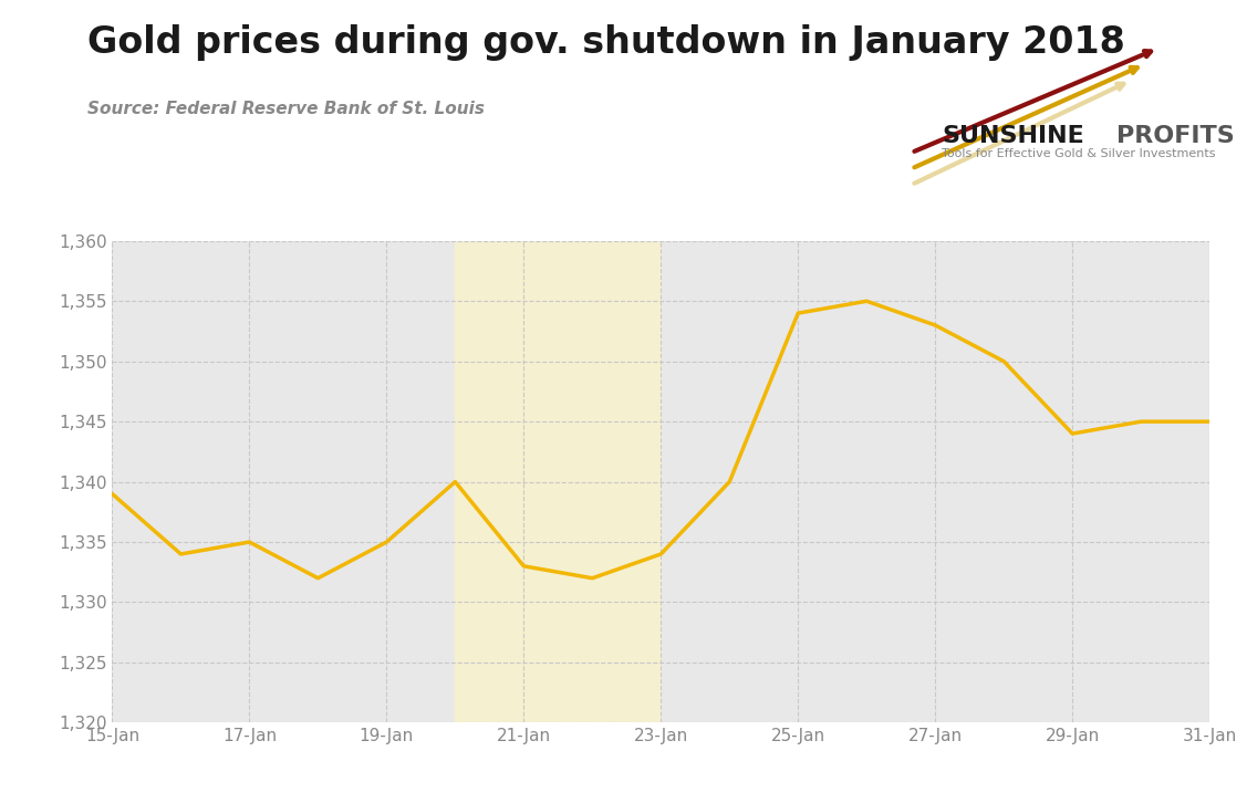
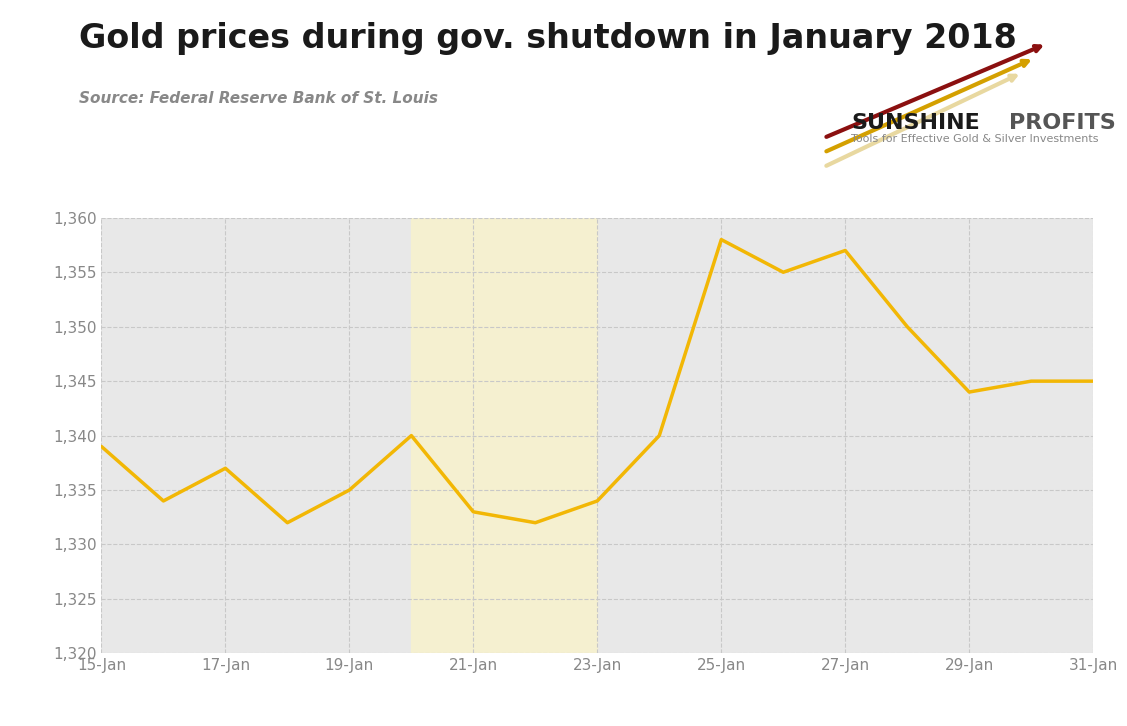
17-Jan: 1,335 -> 1,337
25-Jan: 1,354 -> 1,358
27-Jan: 1,353 -> 1,357
